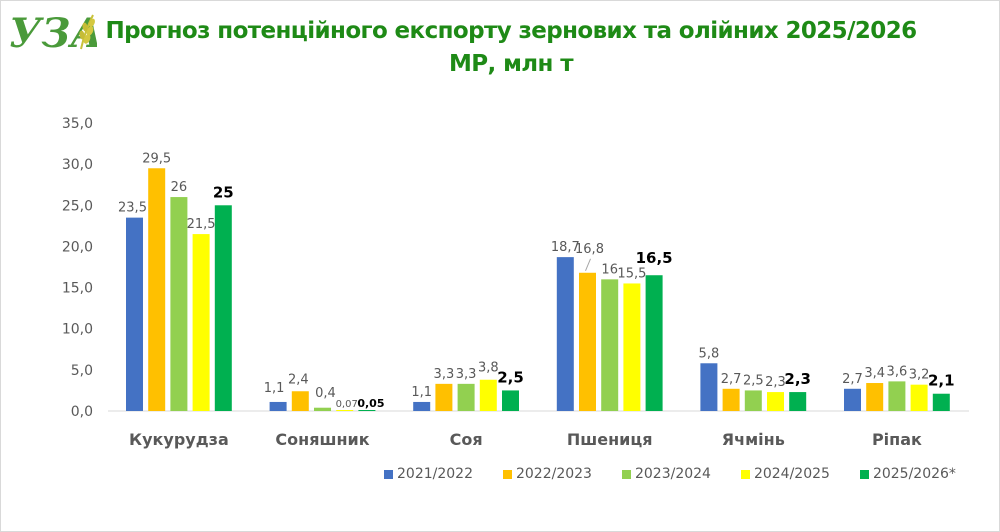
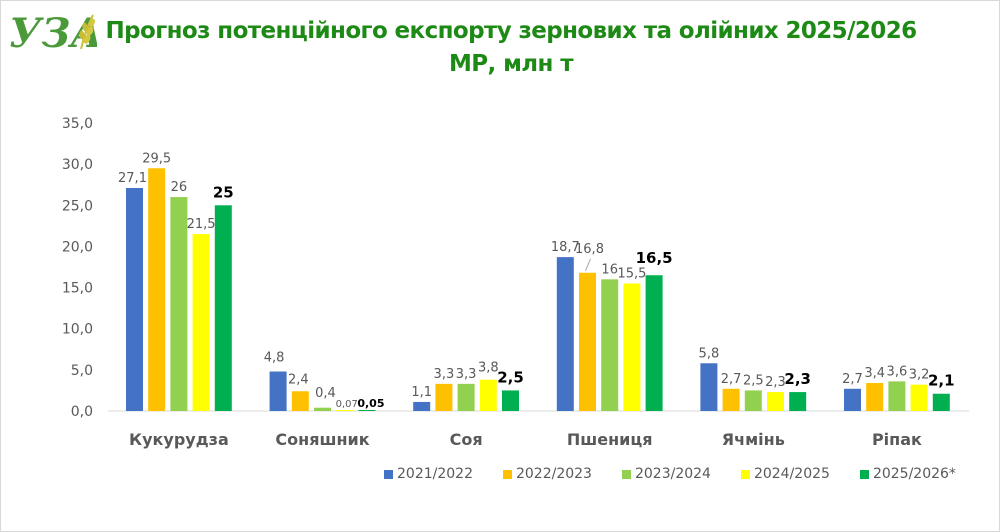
2021/2022/Кукурудза: 23,5 -> 27,1
2021/2022/Соняшник: 1,1 -> 4,8
